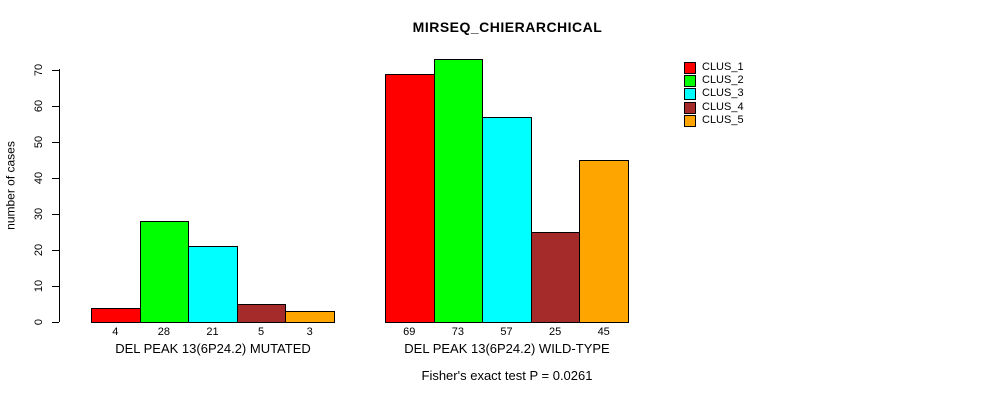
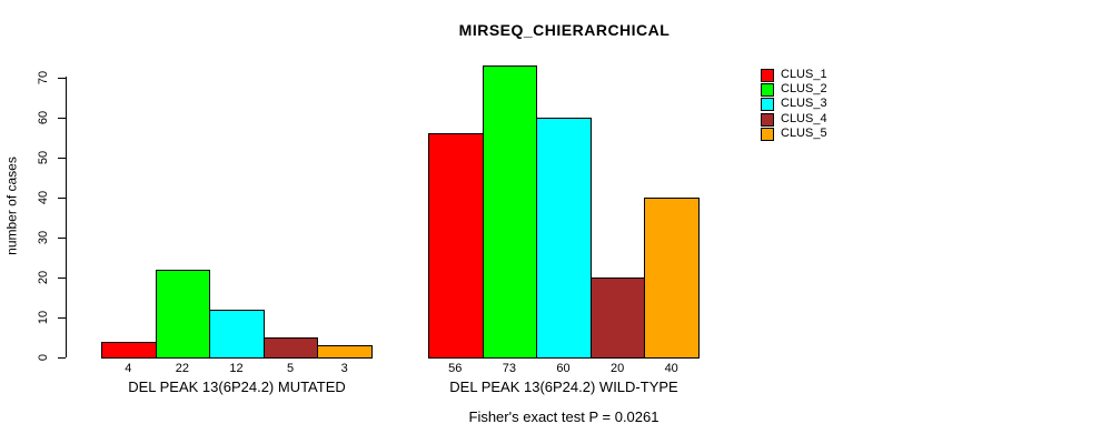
CLUS_2/DEL PEAK 13(6P24.2) MUTATED: 28 -> 22
CLUS_3/DEL PEAK 13(6P24.2) MUTATED: 21 -> 12
CLUS_1/DEL PEAK 13(6P24.2) WILD-TYPE: 69 -> 56
CLUS_3/DEL PEAK 13(6P24.2) WILD-TYPE: 57 -> 60
CLUS_4/DEL PEAK 13(6P24.2) WILD-TYPE: 25 -> 20
CLUS_5/DEL PEAK 13(6P24.2) WILD-TYPE: 45 -> 40
